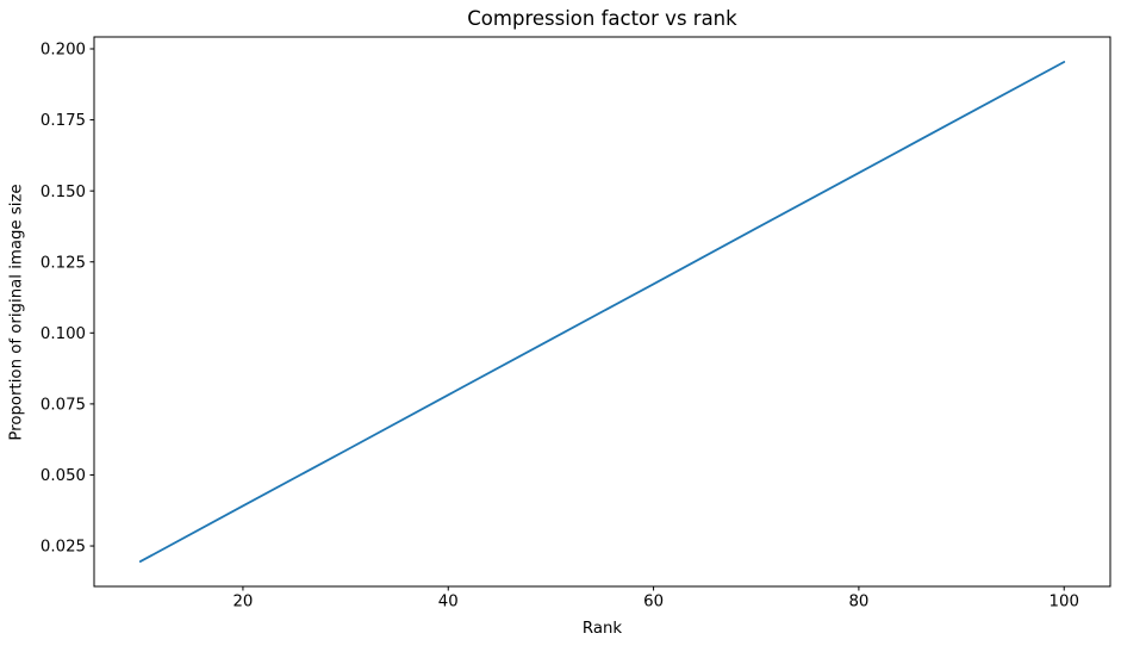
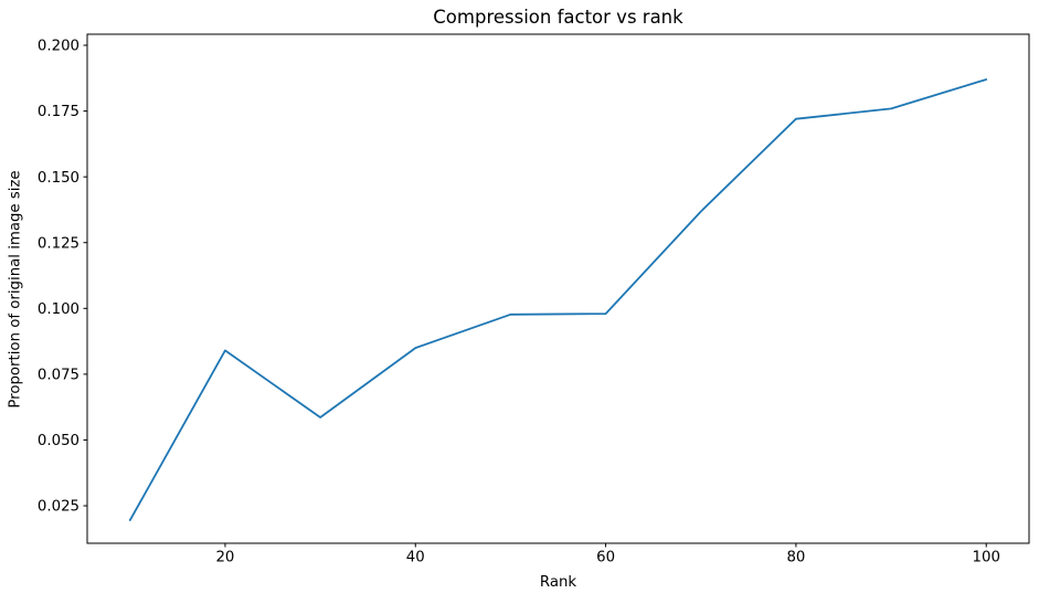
20: 0.039 -> 0.084
40: 0.078 -> 0.085
60: 0.117 -> 0.098
80: 0.156 -> 0.172
100: 0.195 -> 0.187
